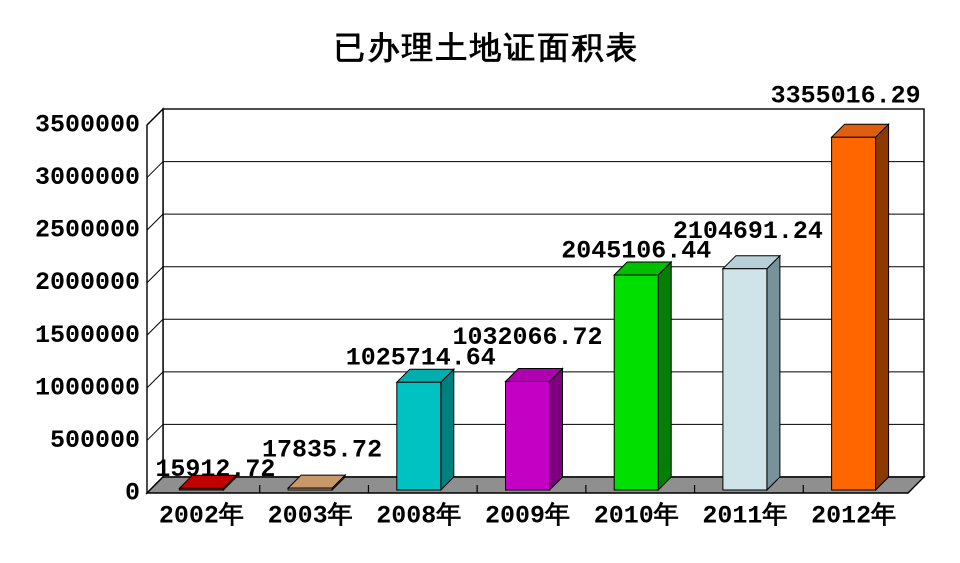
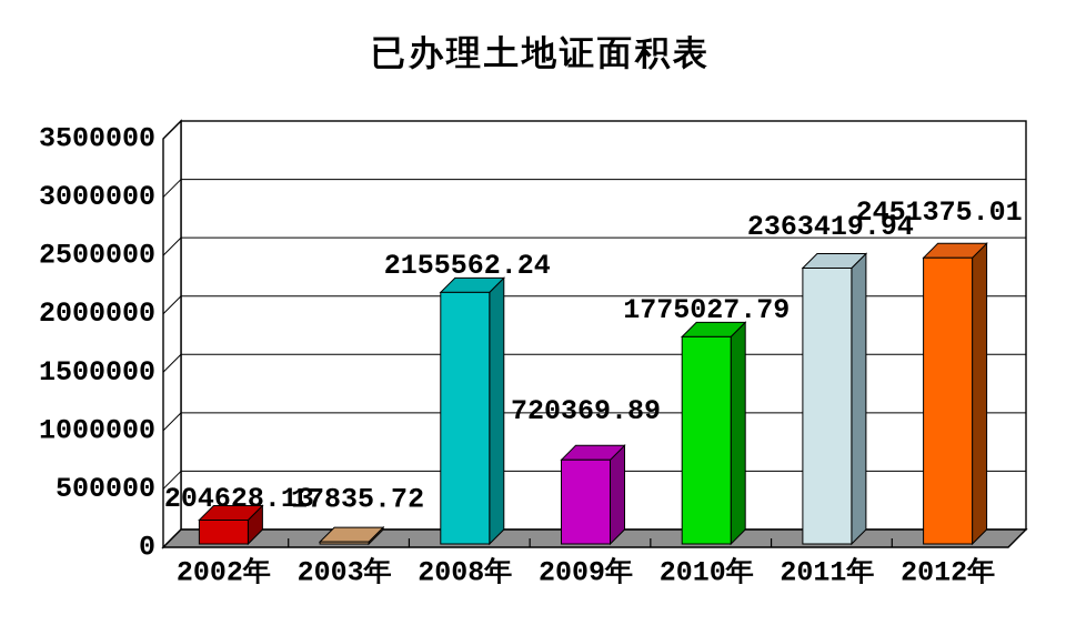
2002年: 15912.72 -> 204628.13
2008年: 1025714.64 -> 2155562.24
2009年: 1032066.72 -> 720369.89
2010年: 2045106.44 -> 1775027.79
2011年: 2104691.24 -> 2363419.94
2012年: 3355016.29 -> 2451375.01
